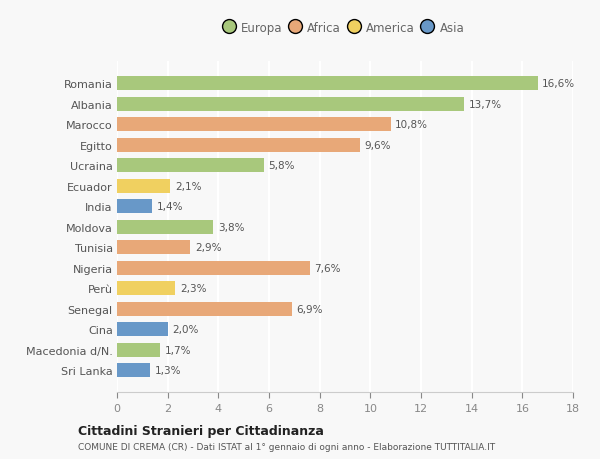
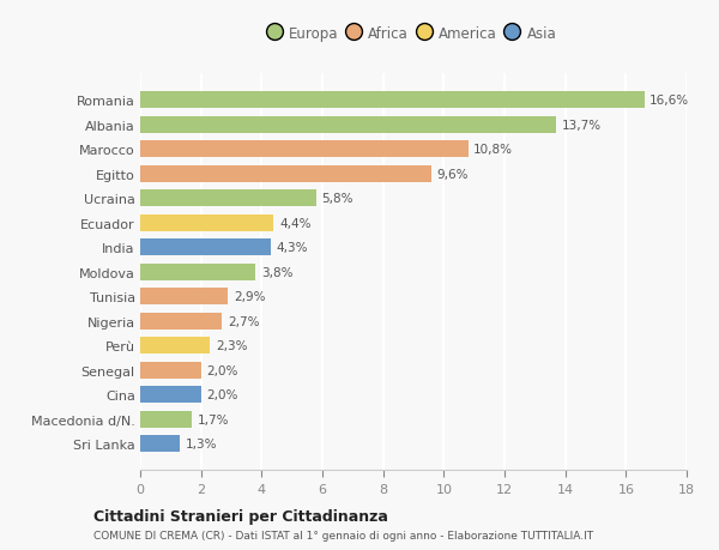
Ecuador: 2,1% -> 4,4%
India: 1,4% -> 4,3%
Nigeria: 7,6% -> 2,7%
Senegal: 6,9% -> 2,0%
